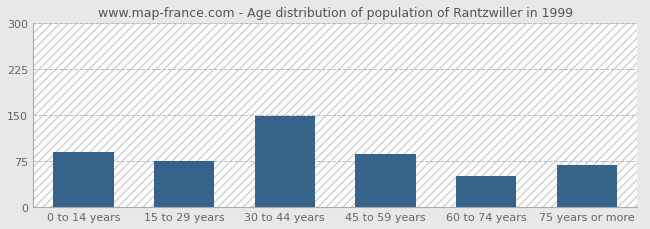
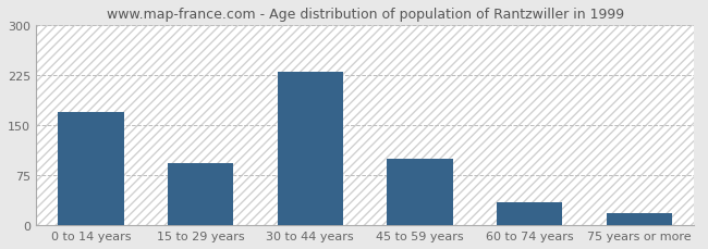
0 to 14 years: 90 -> 170
15 to 29 years: 76 -> 93
30 to 44 years: 148 -> 230
45 to 59 years: 86 -> 100
60 to 74 years: 50 -> 35
75 years or more: 68 -> 18
